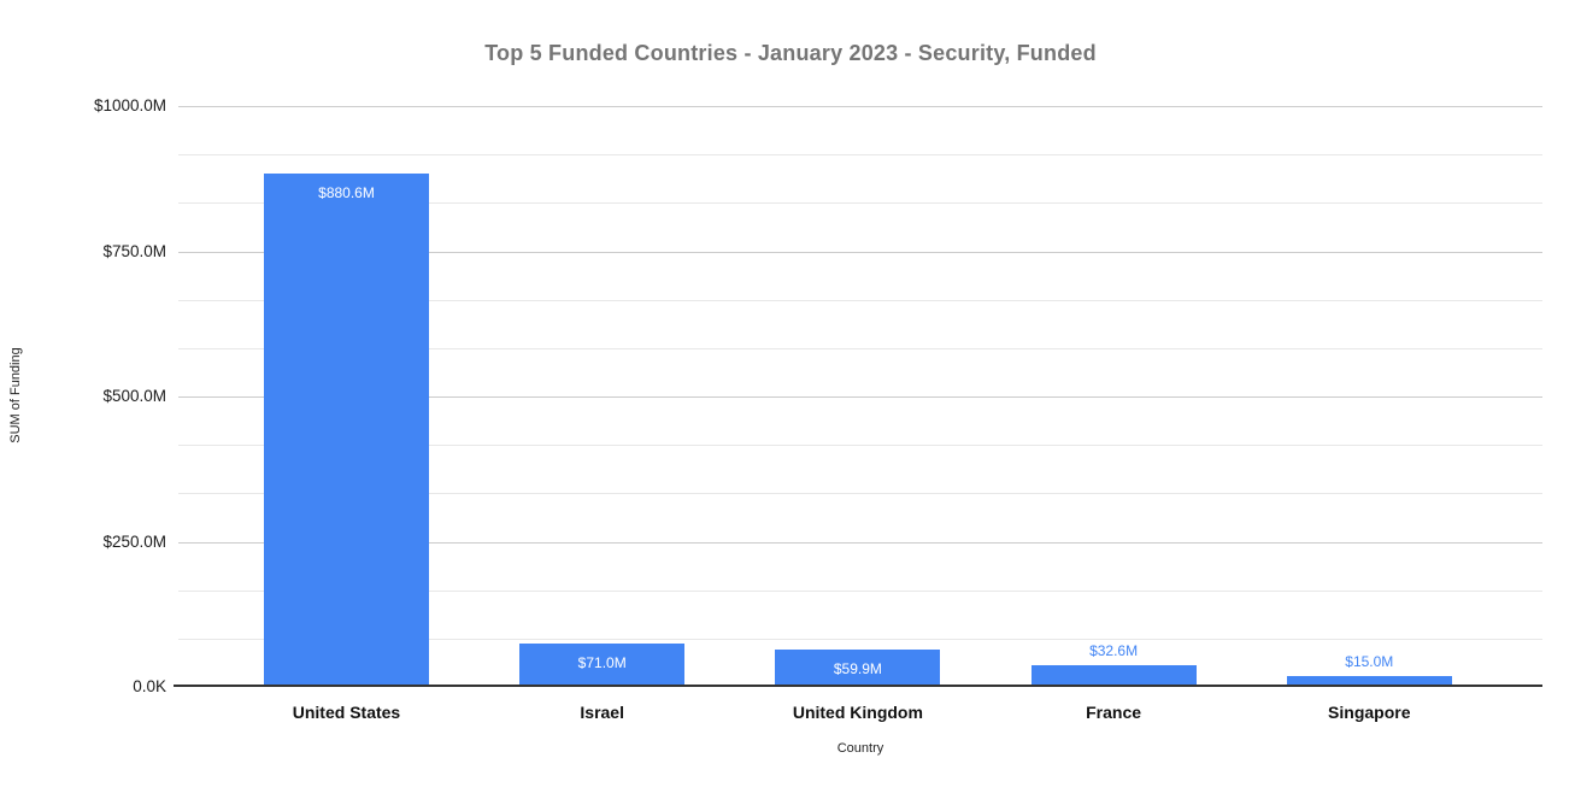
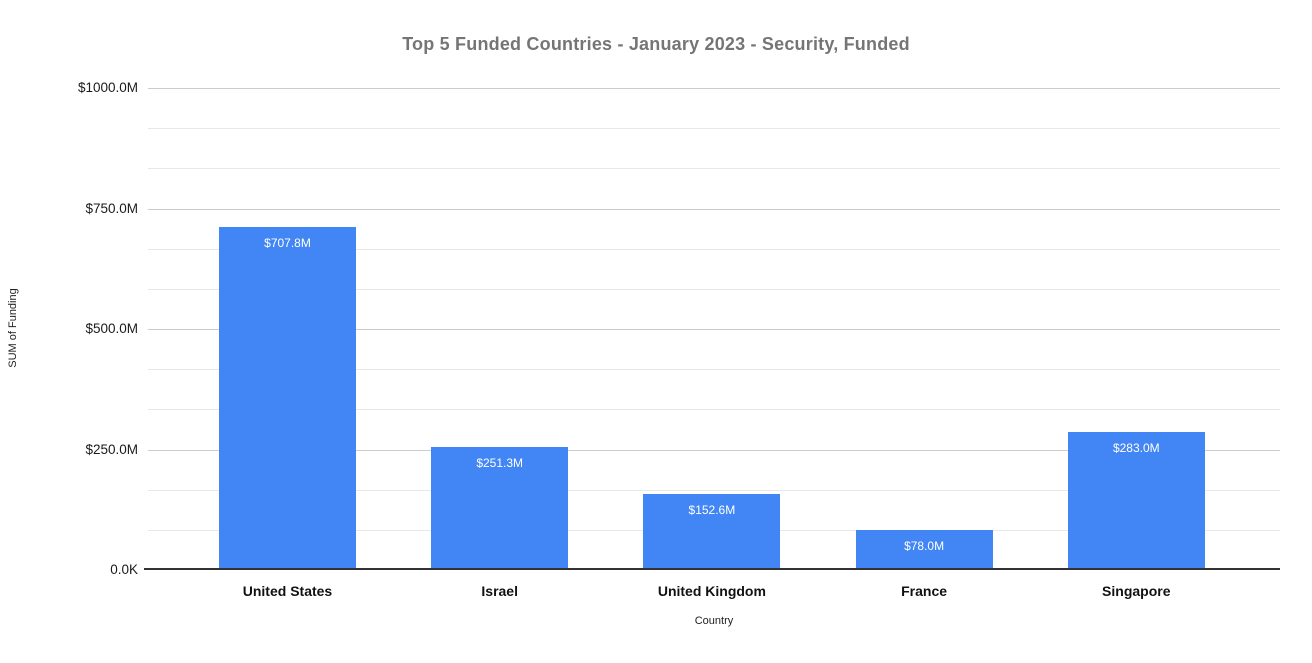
United States: $880.6M -> $707.8M
Israel: $71.0M -> $251.3M
United Kingdom: $59.9M -> $152.6M
France: $32.6M -> $78.0M
Singapore: $15.0M -> $283.0M
